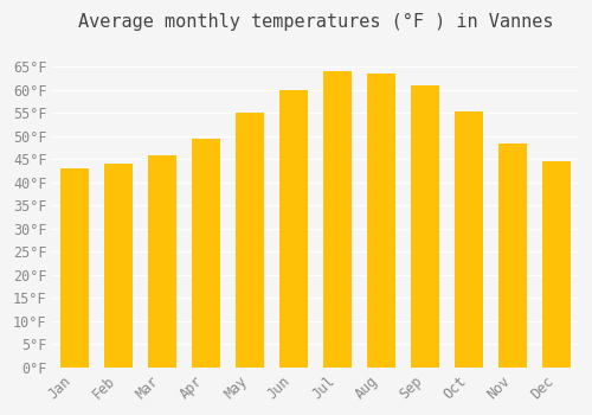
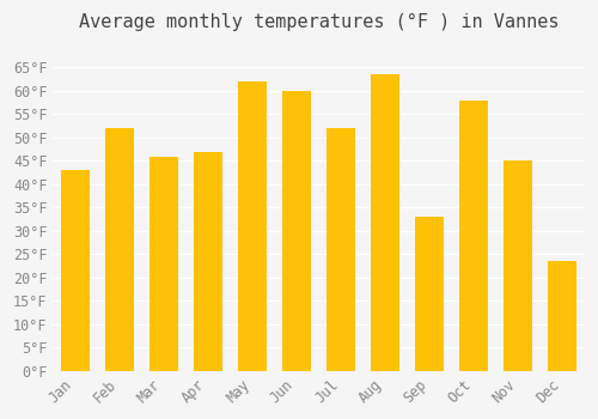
Feb: 44.0°F -> 52.0°F
Apr: 49.5°F -> 47.0°F
May: 55.0°F -> 62.0°F
Jul: 64.0°F -> 52.0°F
Sep: 61.0°F -> 33.0°F
Oct: 55.5°F -> 58.0°F
Nov: 48.5°F -> 45.0°F
Dec: 44.5°F -> 23.5°F
